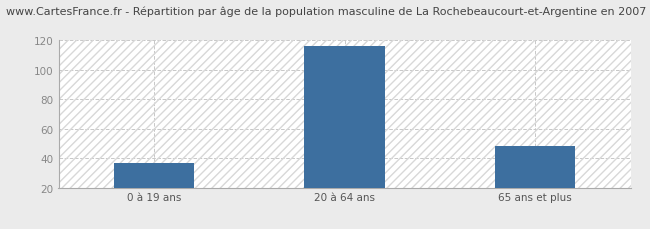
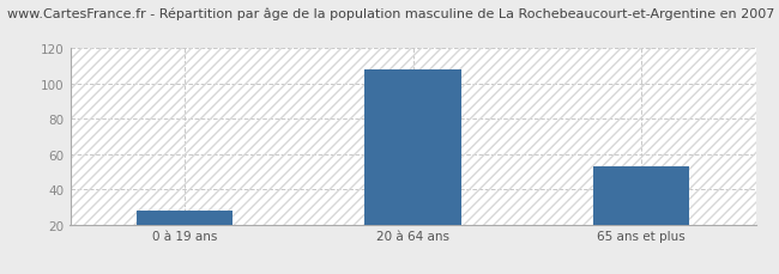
0 à 19 ans: 37 -> 28
20 à 64 ans: 116 -> 108
65 ans et plus: 48 -> 53
